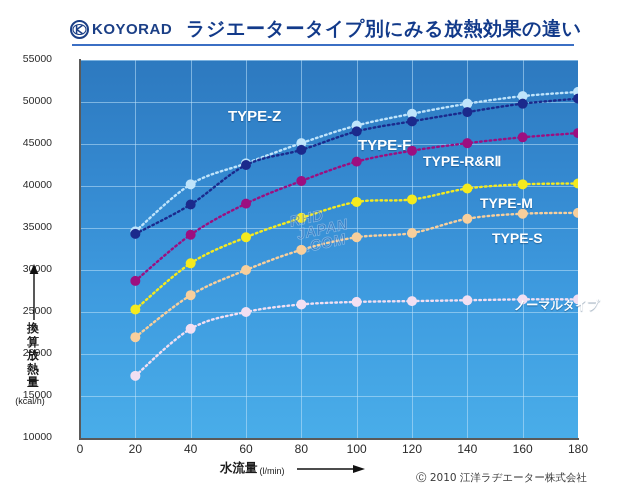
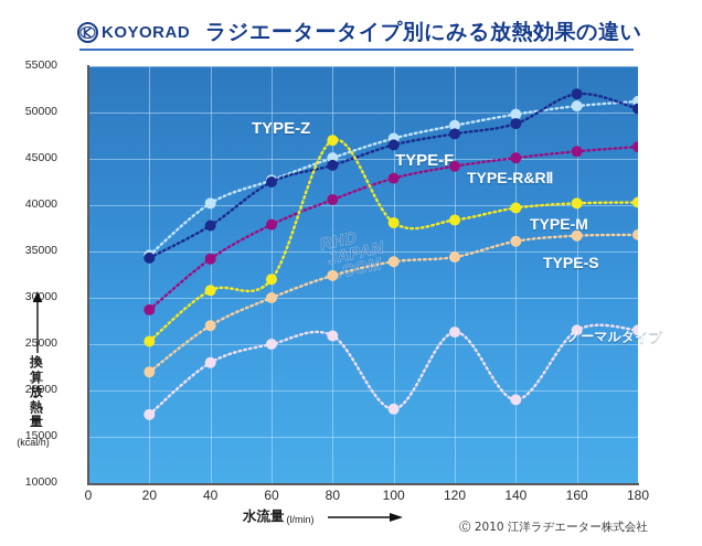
TYPE-M/60: 34000 -> 32000
TYPE-M/80: 36000 -> 47000
ノーマルタイプ/100: 26000 -> 18000
ノーマルタイプ/140: 26000 -> 19000
TYPE-F/160: 50000 -> 52000
